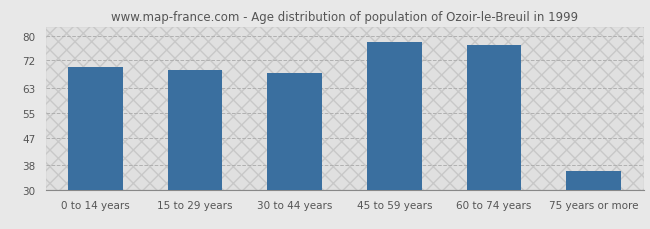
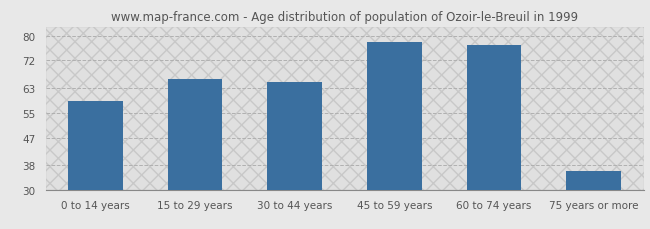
0 to 14 years: 70 -> 59
15 to 29 years: 69 -> 66
30 to 44 years: 68 -> 65
